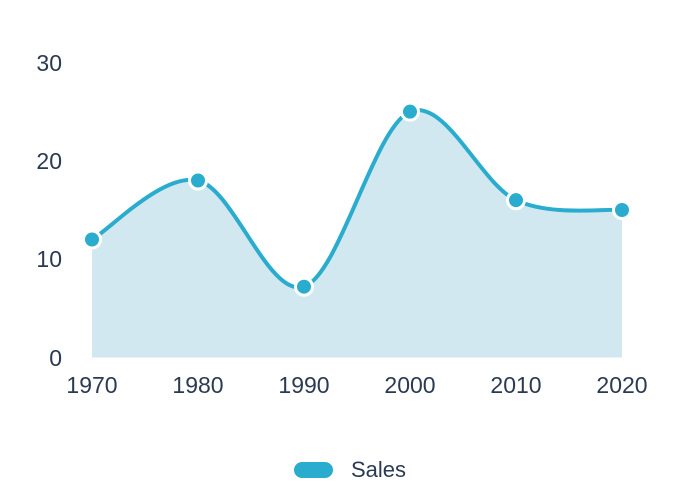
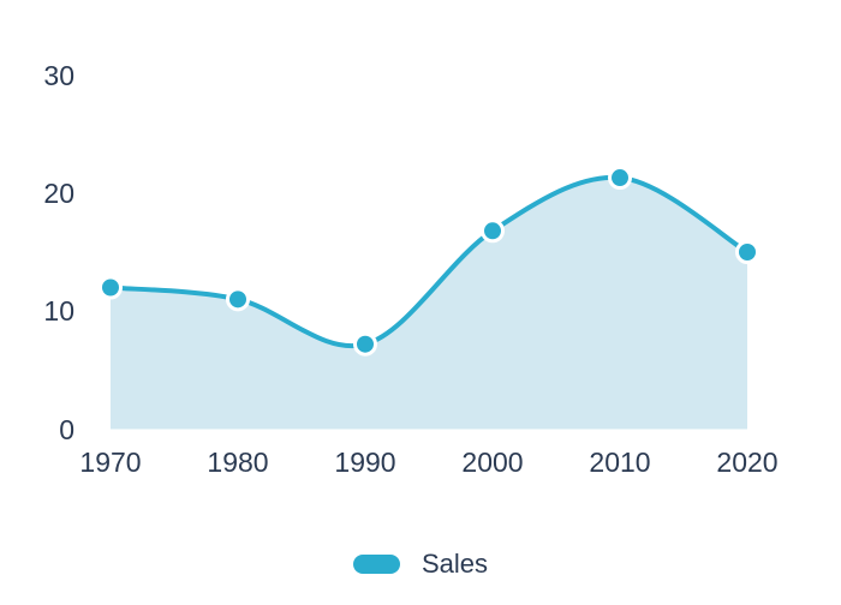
1980: 18 -> 11
2000: 25 -> 17
2010: 16 -> 21
